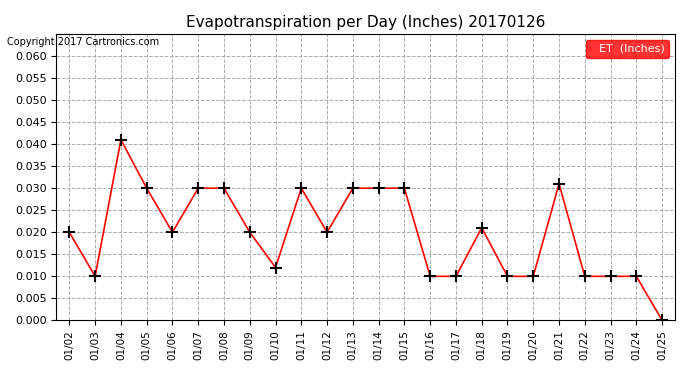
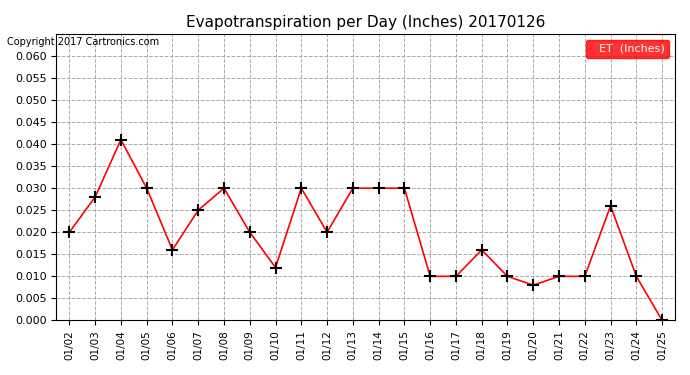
01/03: 0.010 -> 0.028
01/06: 0.020 -> 0.016
01/07: 0.030 -> 0.025
01/18: 0.021 -> 0.016
01/20: 0.010 -> 0.008
01/21: 0.031 -> 0.010
01/23: 0.010 -> 0.026
